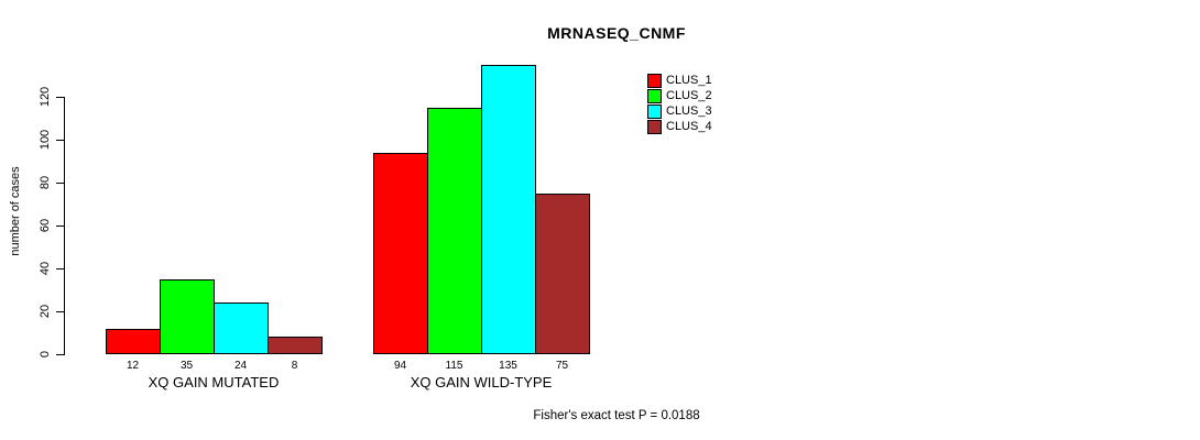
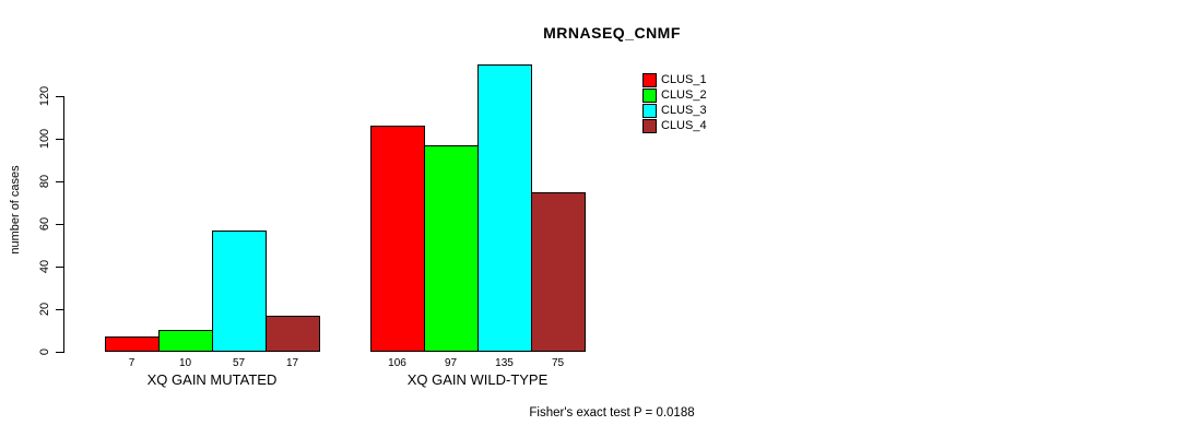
CLUS_1/XQ GAIN MUTATED: 12 -> 7
CLUS_2/XQ GAIN MUTATED: 35 -> 10
CLUS_3/XQ GAIN MUTATED: 24 -> 57
CLUS_4/XQ GAIN MUTATED: 8 -> 17
CLUS_1/XQ GAIN WILD-TYPE: 94 -> 106
CLUS_2/XQ GAIN WILD-TYPE: 115 -> 97
